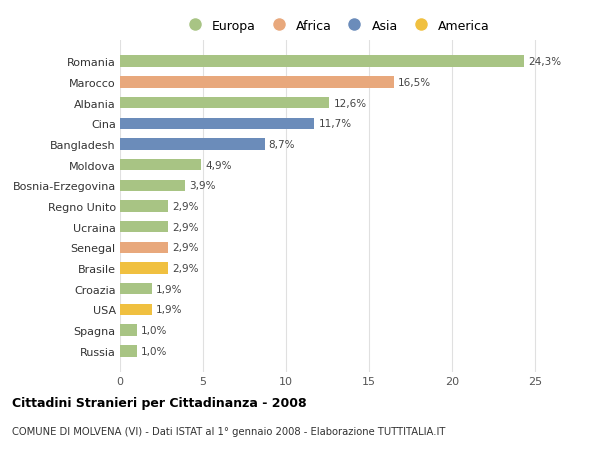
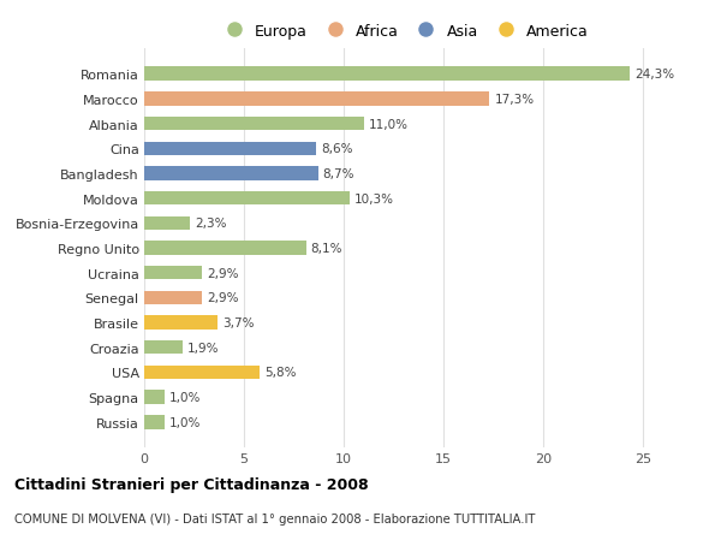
Marocco: 16,5% -> 17,3%
Albania: 12,6% -> 11,0%
Cina: 11,7% -> 8,6%
Moldova: 4,9% -> 10,3%
Bosnia-Erzegovina: 3,9% -> 2,3%
Regno Unito: 2,9% -> 8,1%
Brasile: 2,9% -> 3,7%
USA: 1,9% -> 5,8%
